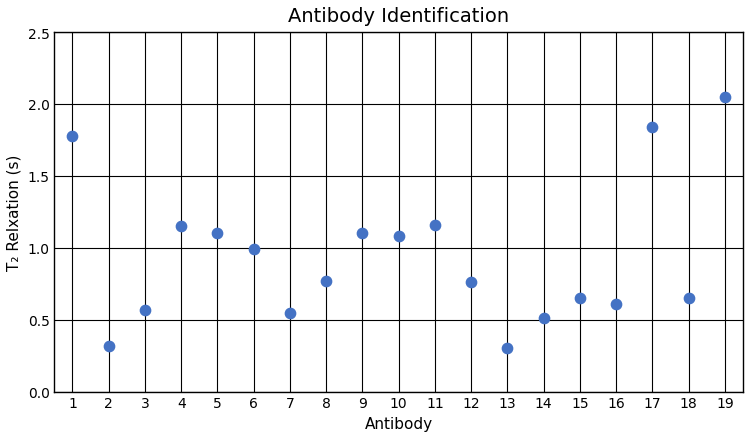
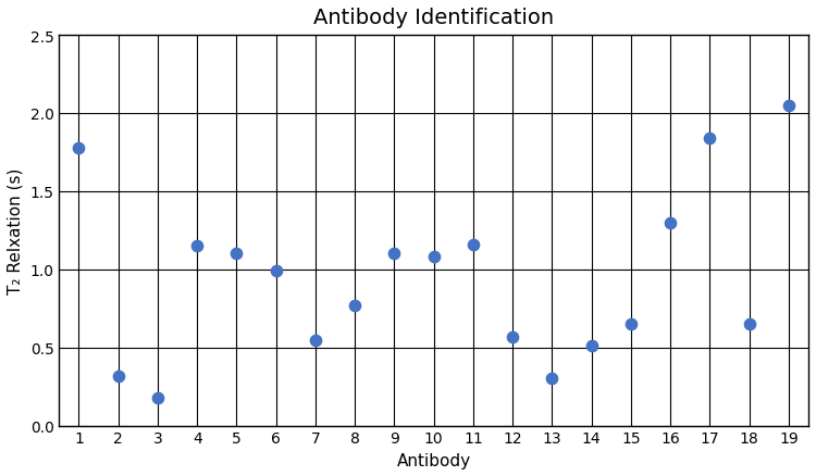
3: 0.57 -> 0.18
12: 0.76 -> 0.57
16: 0.61 -> 1.30
